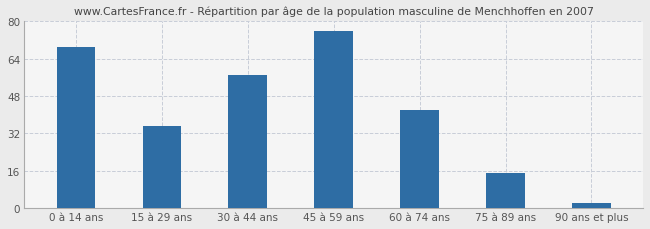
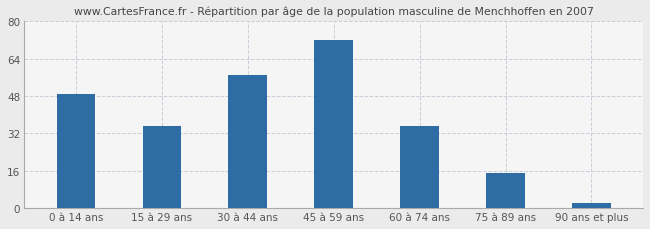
0 à 14 ans: 69 -> 49
45 à 59 ans: 76 -> 72
60 à 74 ans: 42 -> 35
